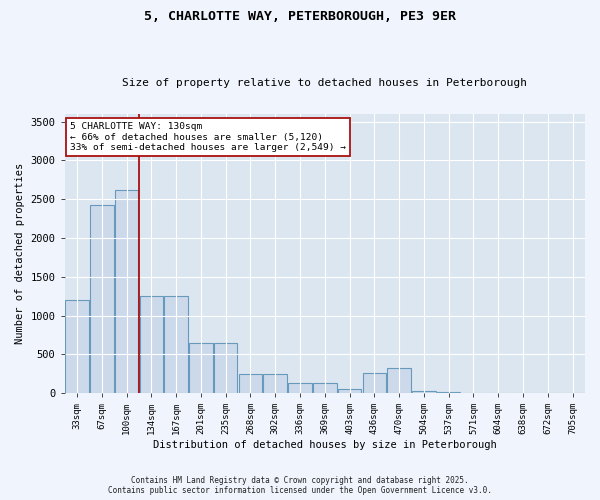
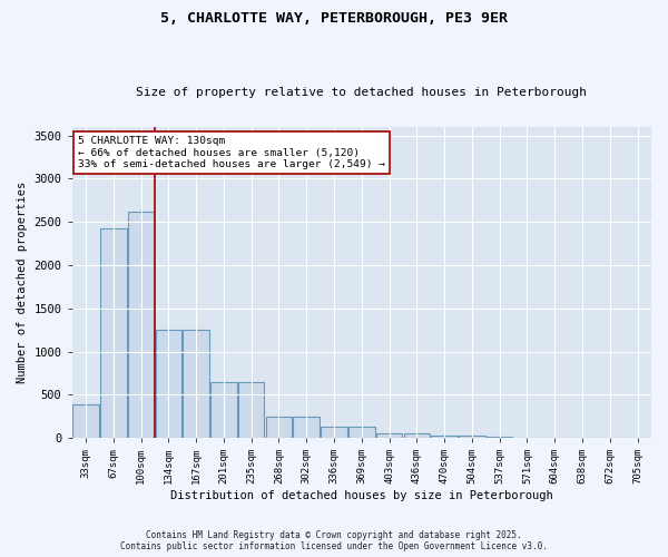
33sqm: 1200 -> 390
436sqm: 260 -> 60
470sqm: 320 -> 30
